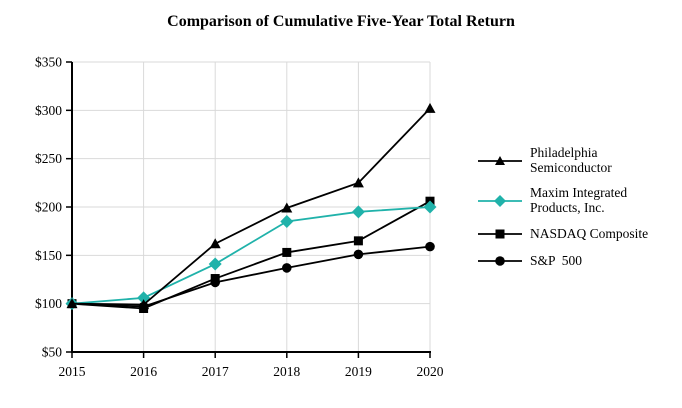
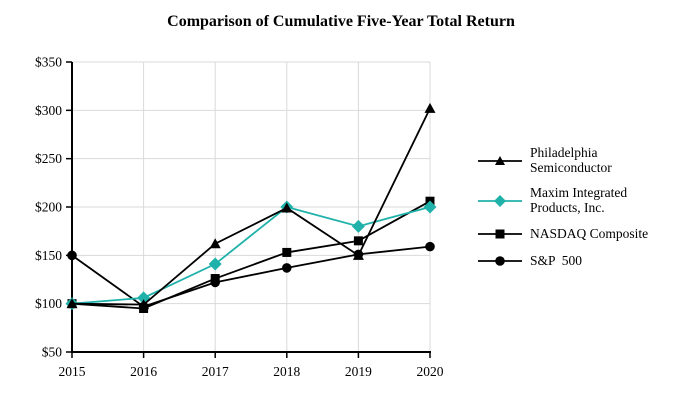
S&P 500/2015: $100 -> $150
Maxim Integrated Products, Inc./2018: $180 -> $200
Philadelphia Semiconductor/2019: $220 -> $150
Maxim Integrated Products, Inc./2019: $200 -> $180
